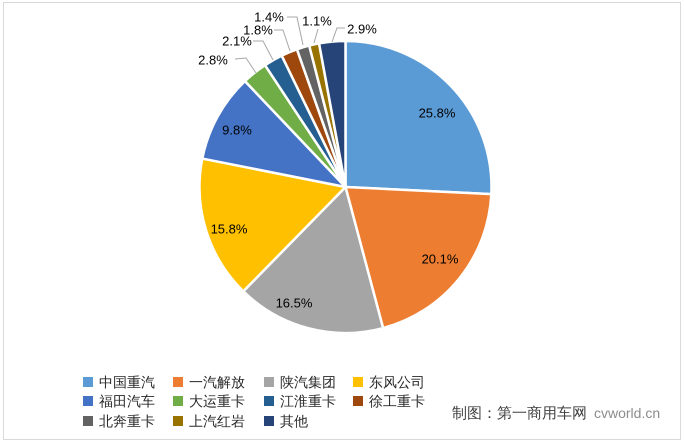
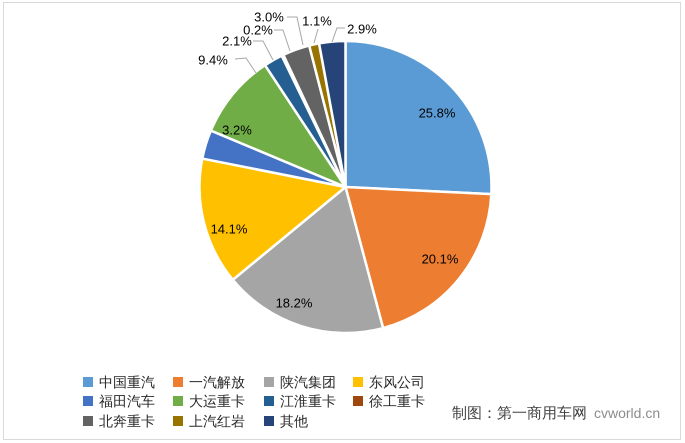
陕汽集团: 16.5% -> 18.2%
东风公司: 15.8% -> 14.1%
福田汽车: 9.8% -> 3.2%
大运重卡: 2.8% -> 9.4%
徐工重卡: 1.8% -> 0.2%
北奔重卡: 1.4% -> 3.0%
